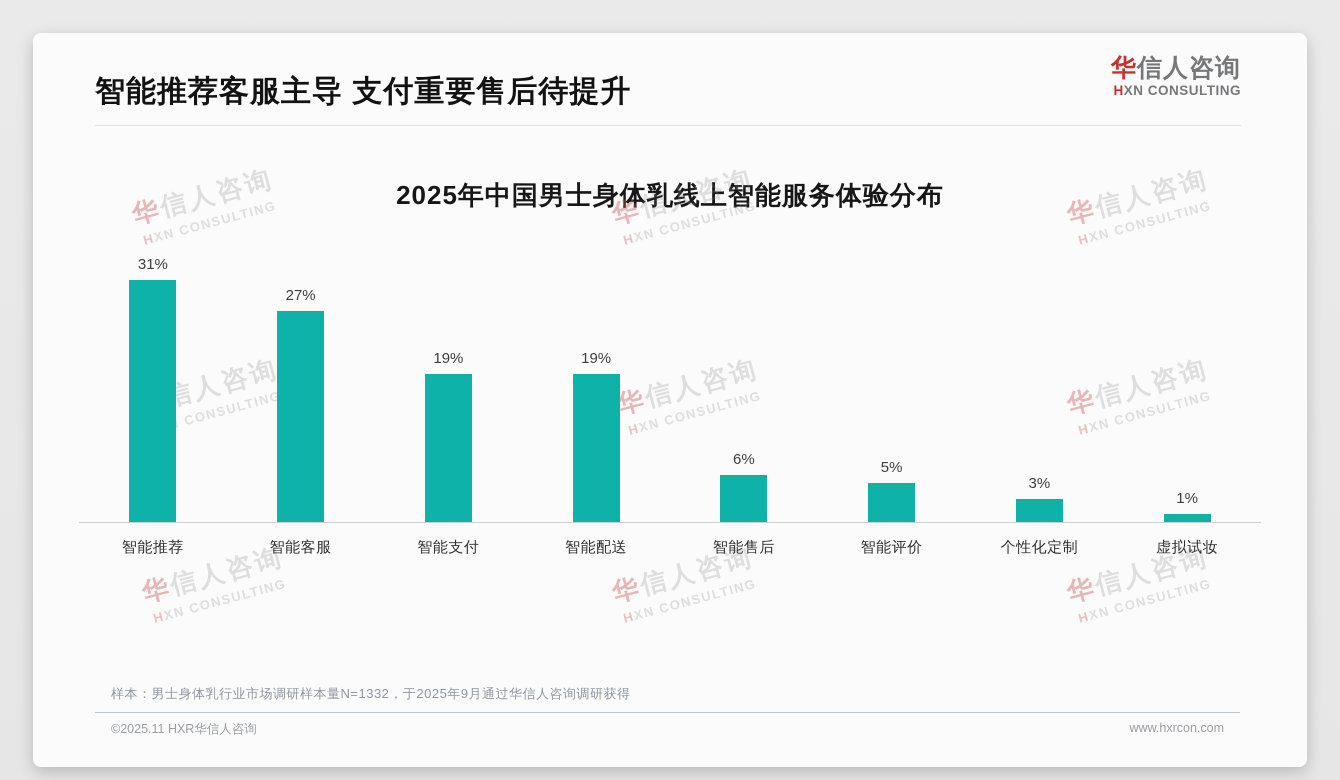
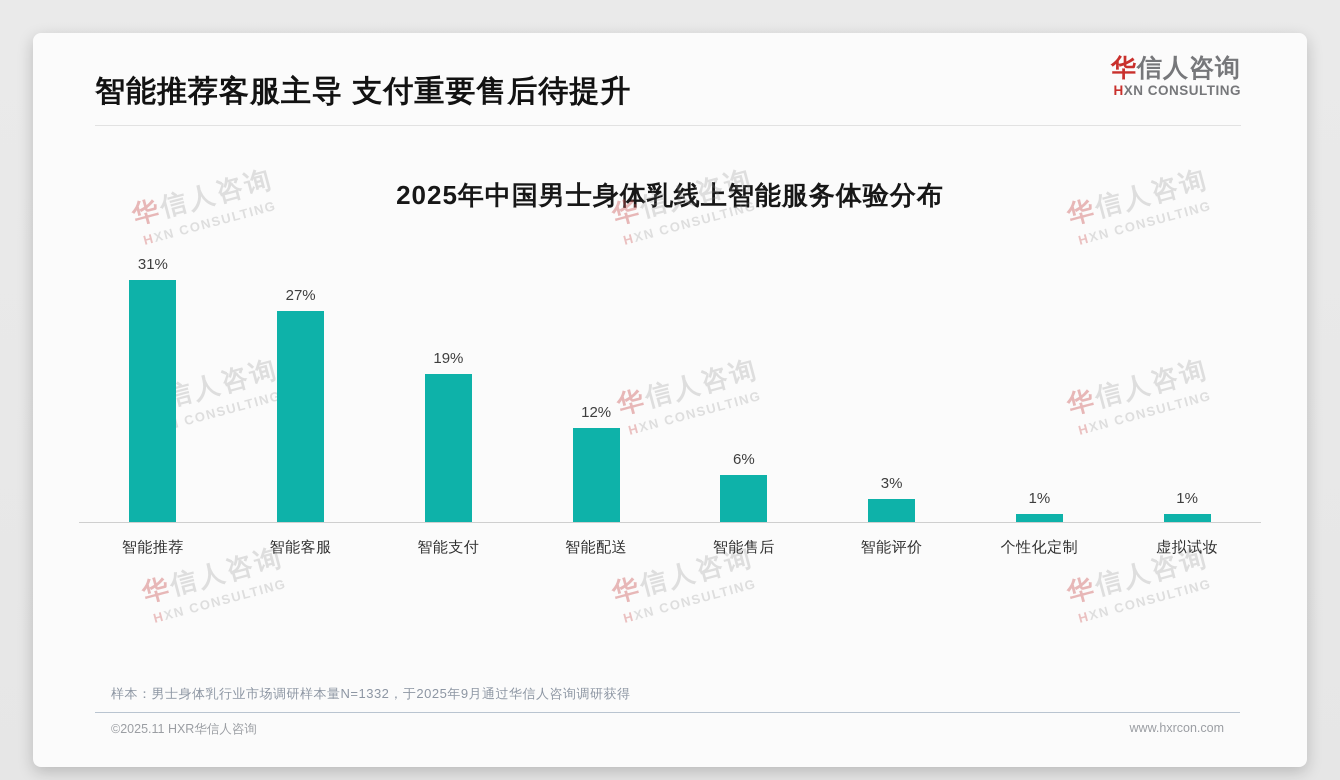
智能配送: 19% -> 12%
智能评价: 5% -> 3%
个性化定制: 3% -> 1%
